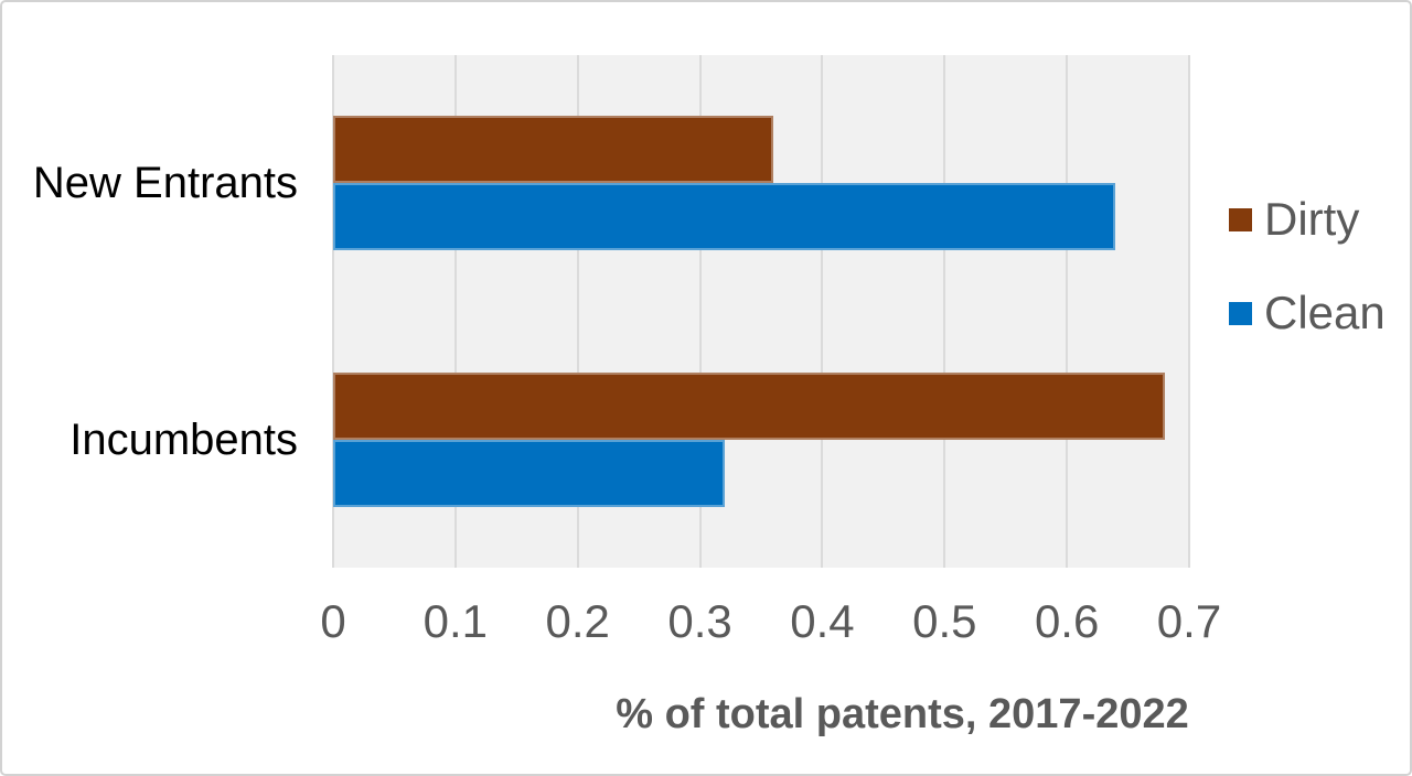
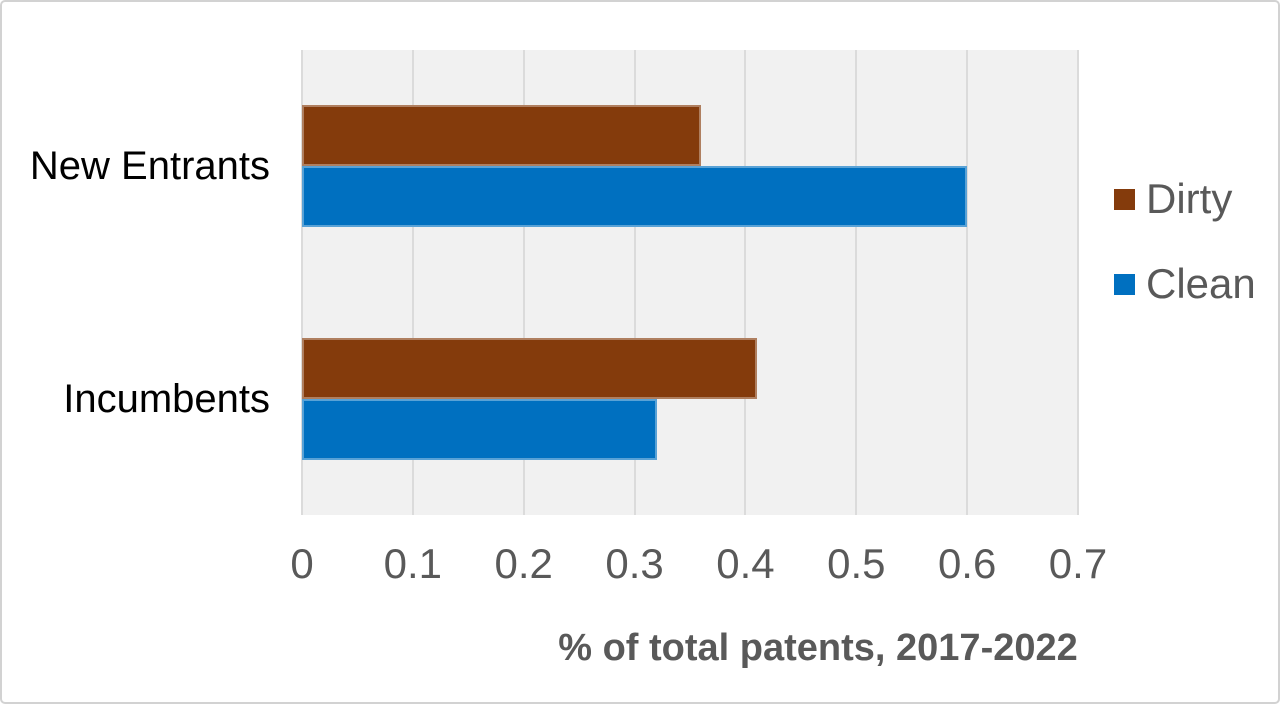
Clean/New Entrants: 0.64 -> 0.60
Dirty/Incumbents: 0.68 -> 0.41
